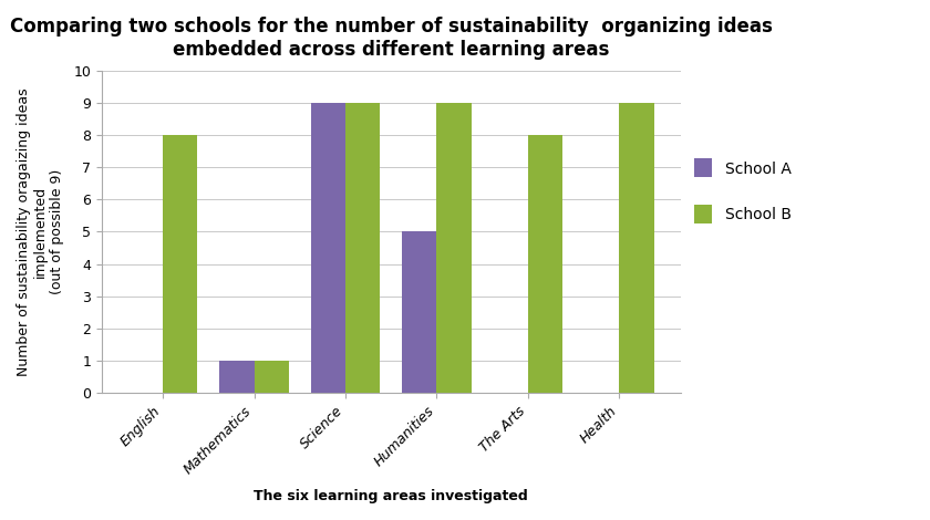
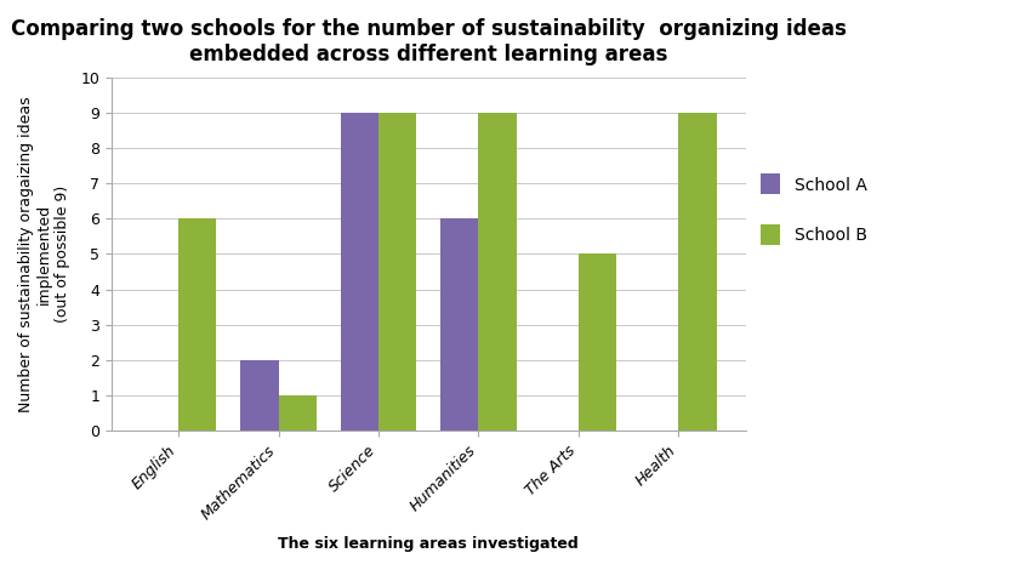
School B/English: 8 -> 6
School A/Mathematics: 1 -> 2
School A/Humanities: 5 -> 6
School B/The Arts: 8 -> 5
